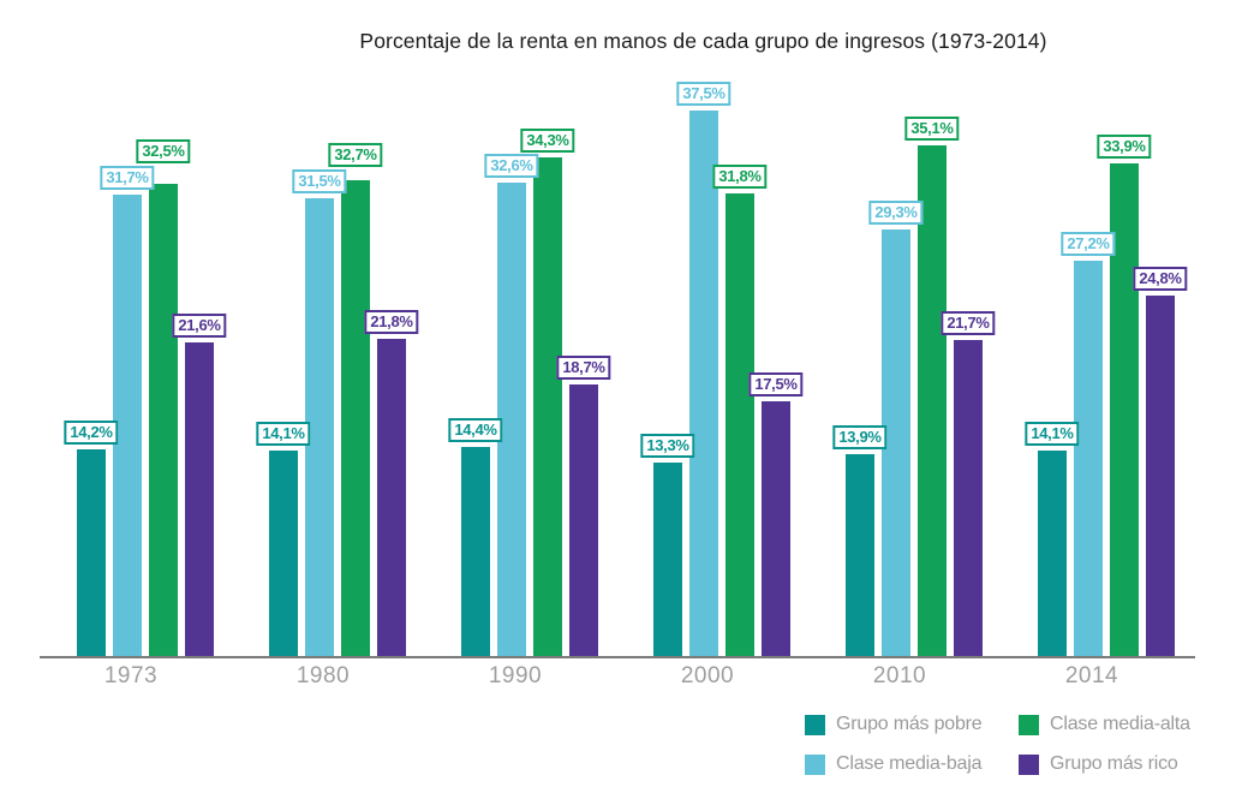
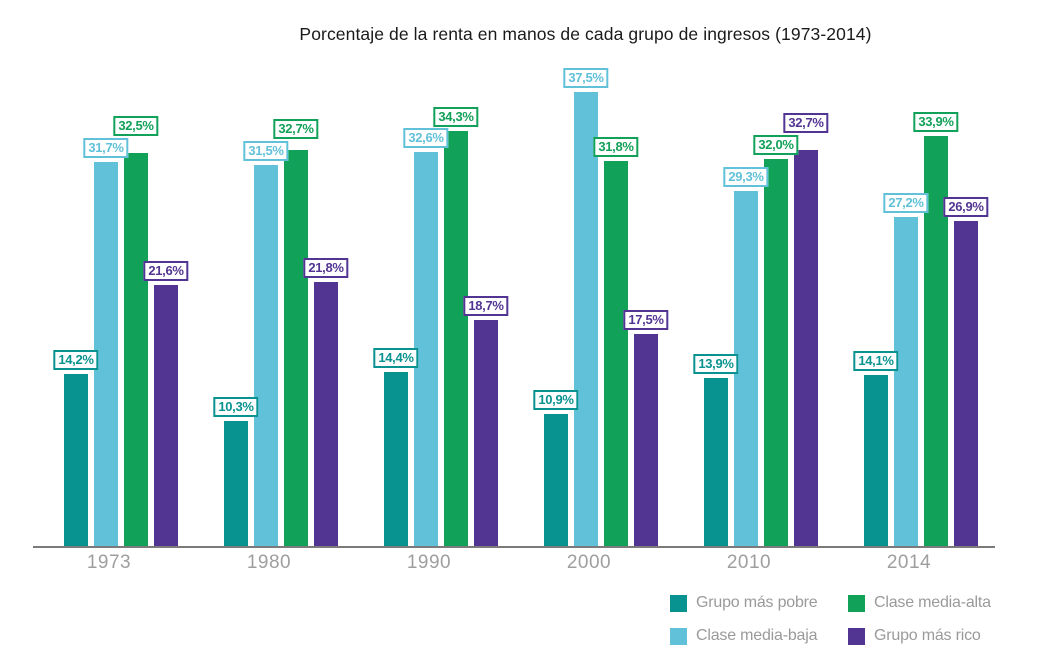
Grupo más pobre/1980: 14,1% -> 10,3%
Grupo más pobre/2000: 13,3% -> 10,9%
Clase media-alta/2010: 35,1% -> 32,0%
Grupo más rico/2010: 21,7% -> 32,7%
Grupo más rico/2014: 24,8% -> 26,9%
